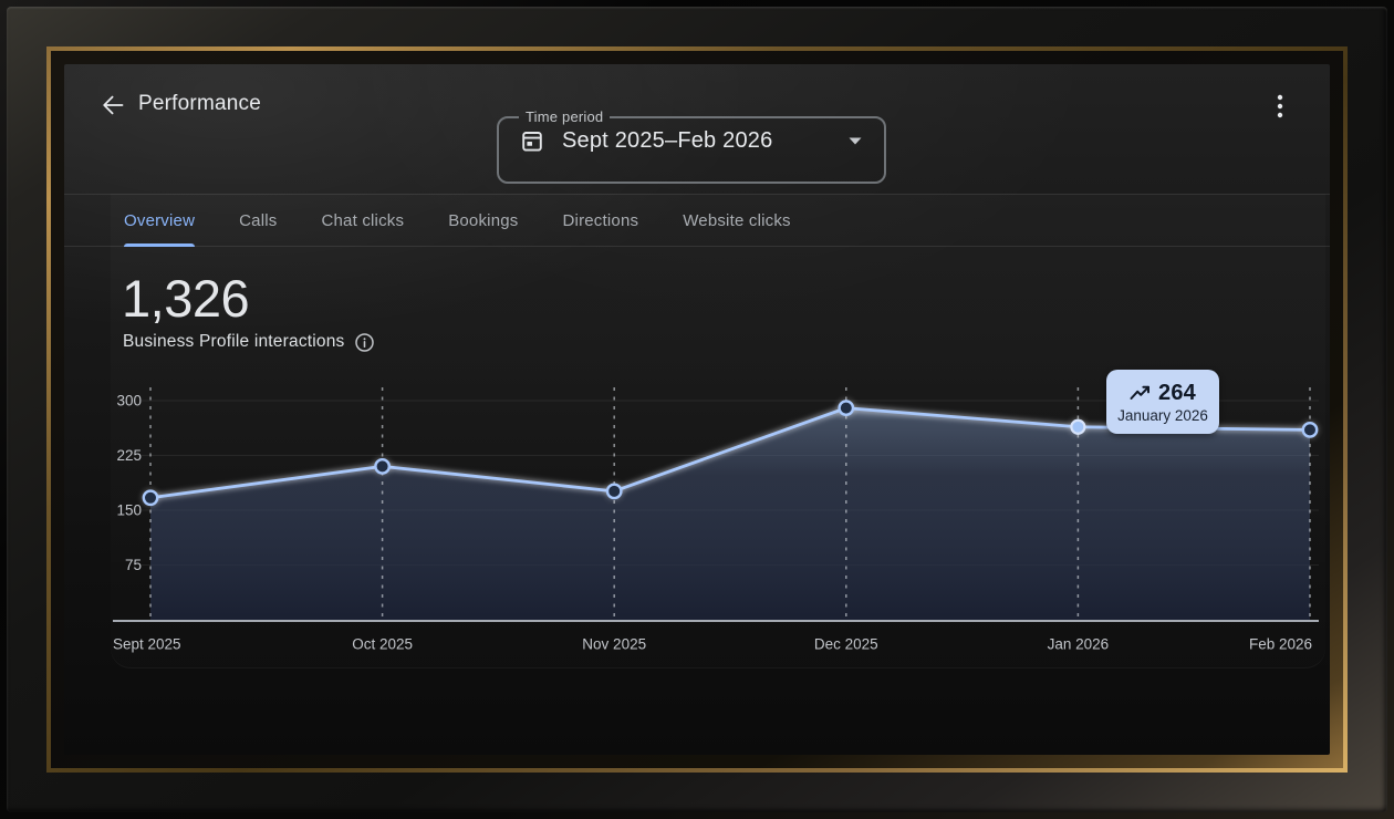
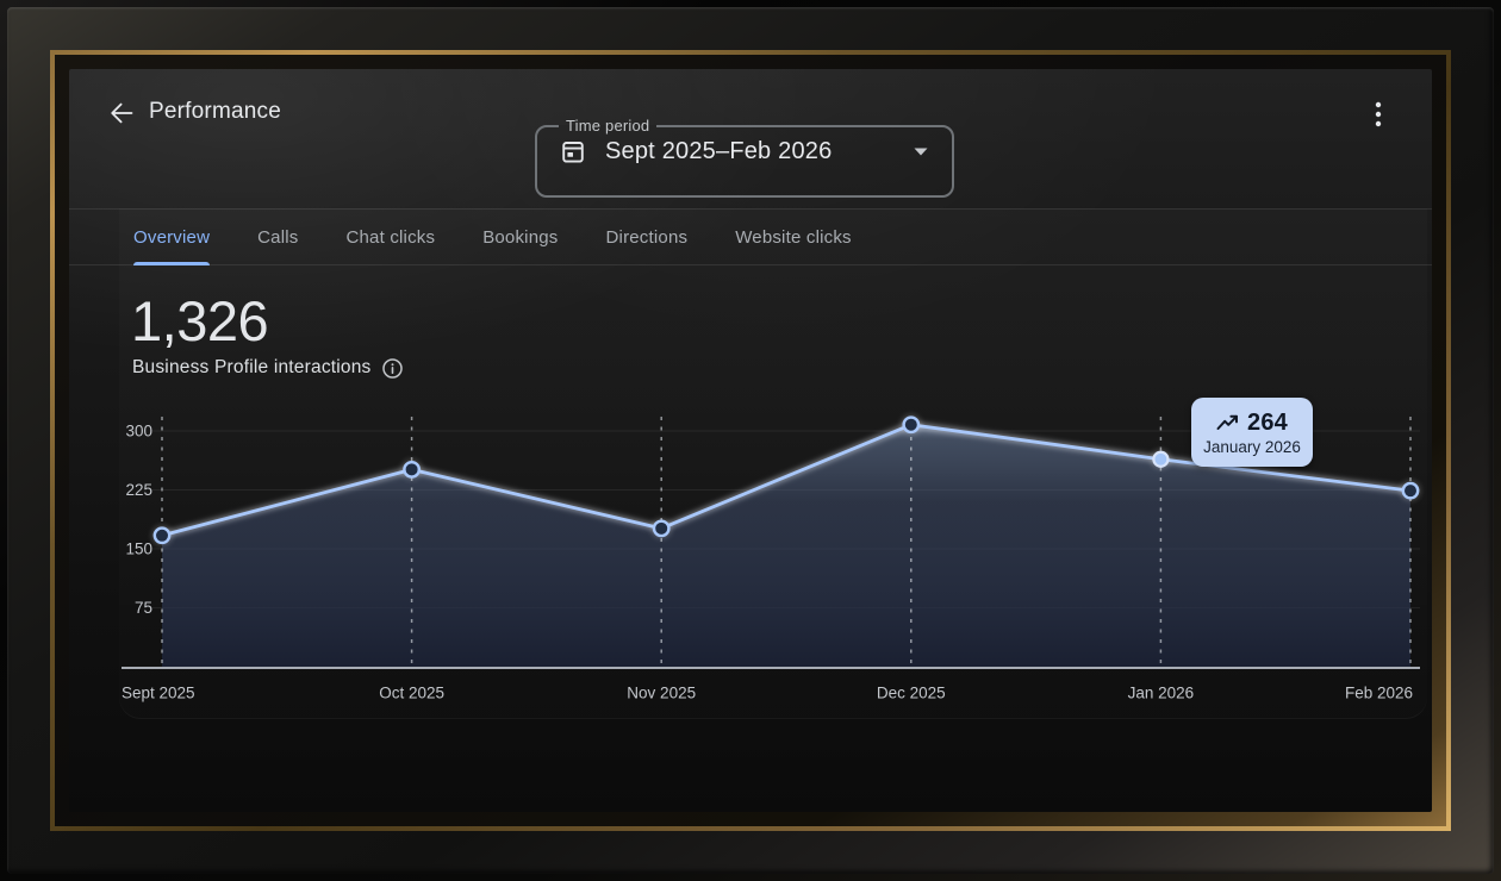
Oct 2025: 210 -> 250
Dec 2025: 290 -> 310
Feb 2026: 260 -> 220
